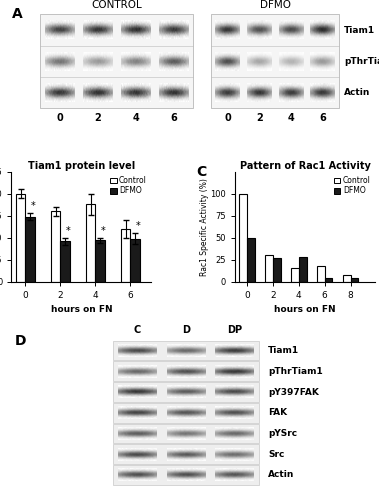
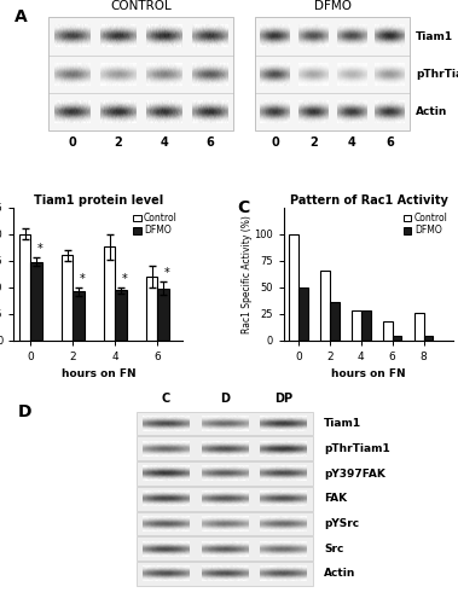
Pattern of Rac1 Activity/Control/2: 30 -> 66
Pattern of Rac1 Activity/DFMO/2: 27 -> 36
Pattern of Rac1 Activity/Control/4: 15 -> 28
Pattern of Rac1 Activity/Control/8: 8 -> 26
